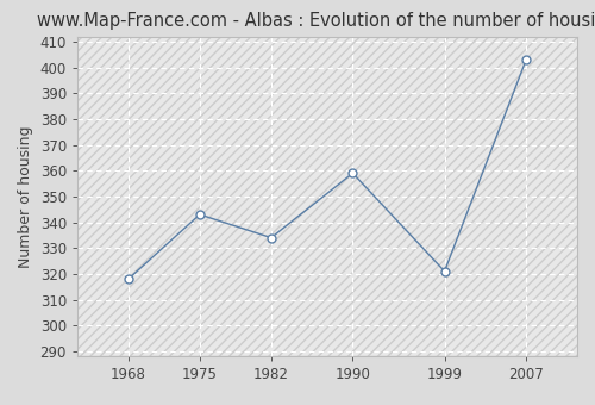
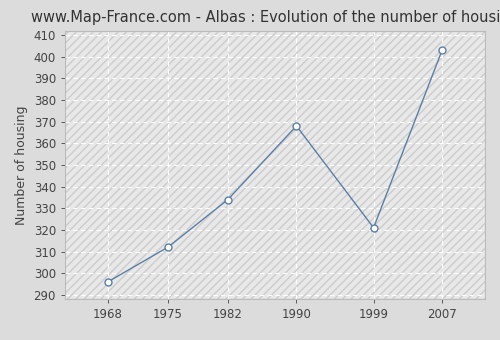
1968: 318 -> 296
1975: 343 -> 312
1990: 359 -> 368
